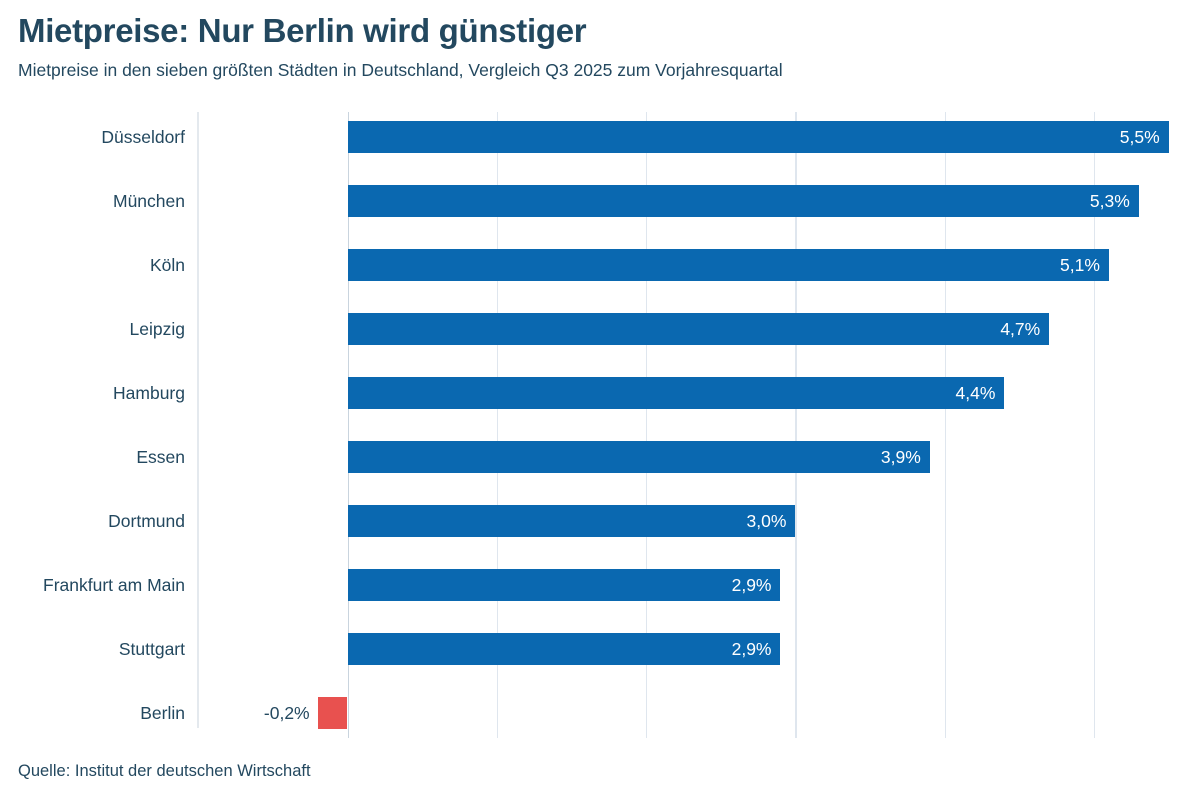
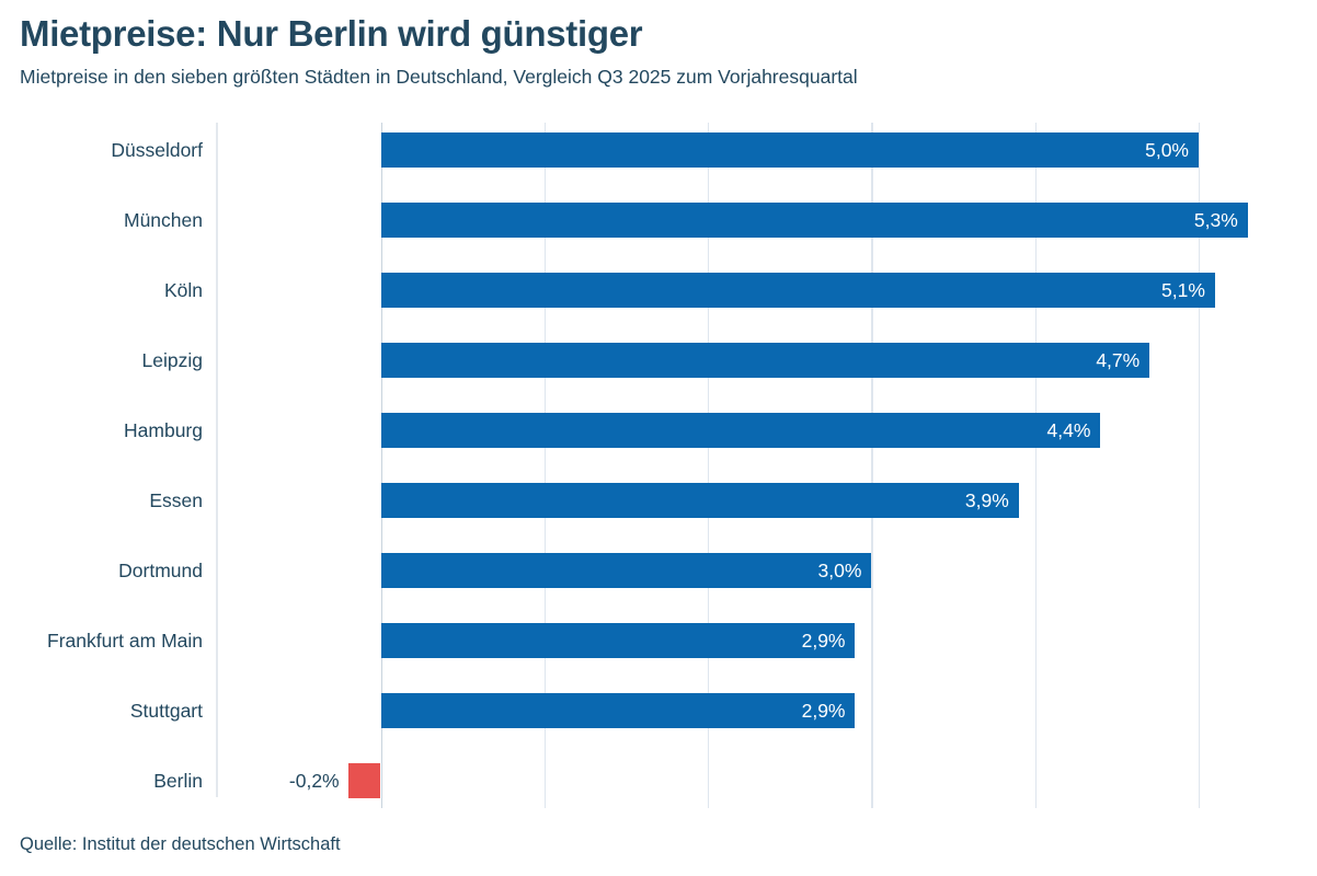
Düsseldorf: 5,5% -> 5,0%
